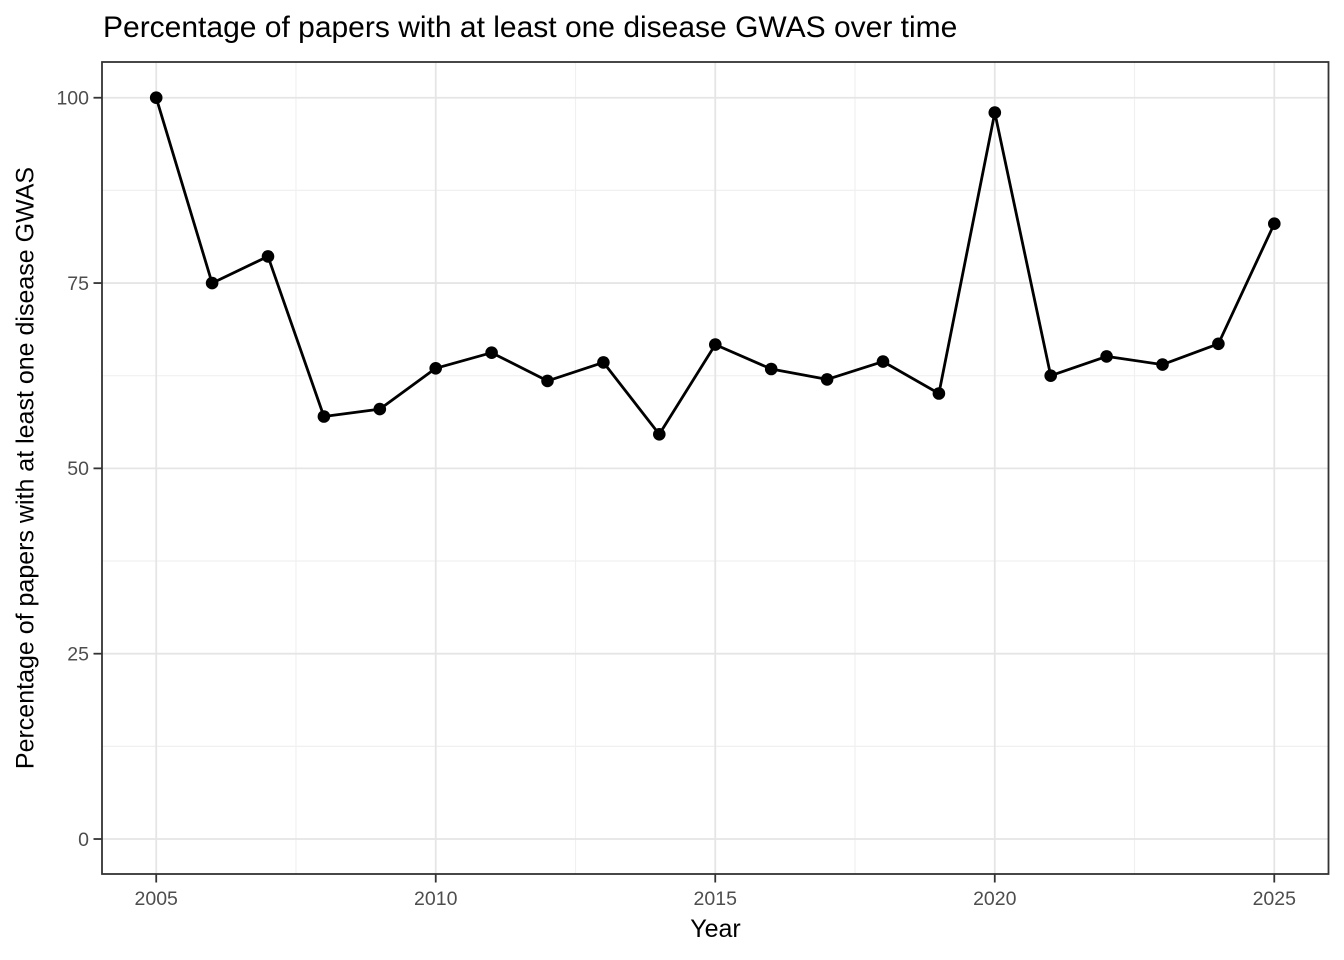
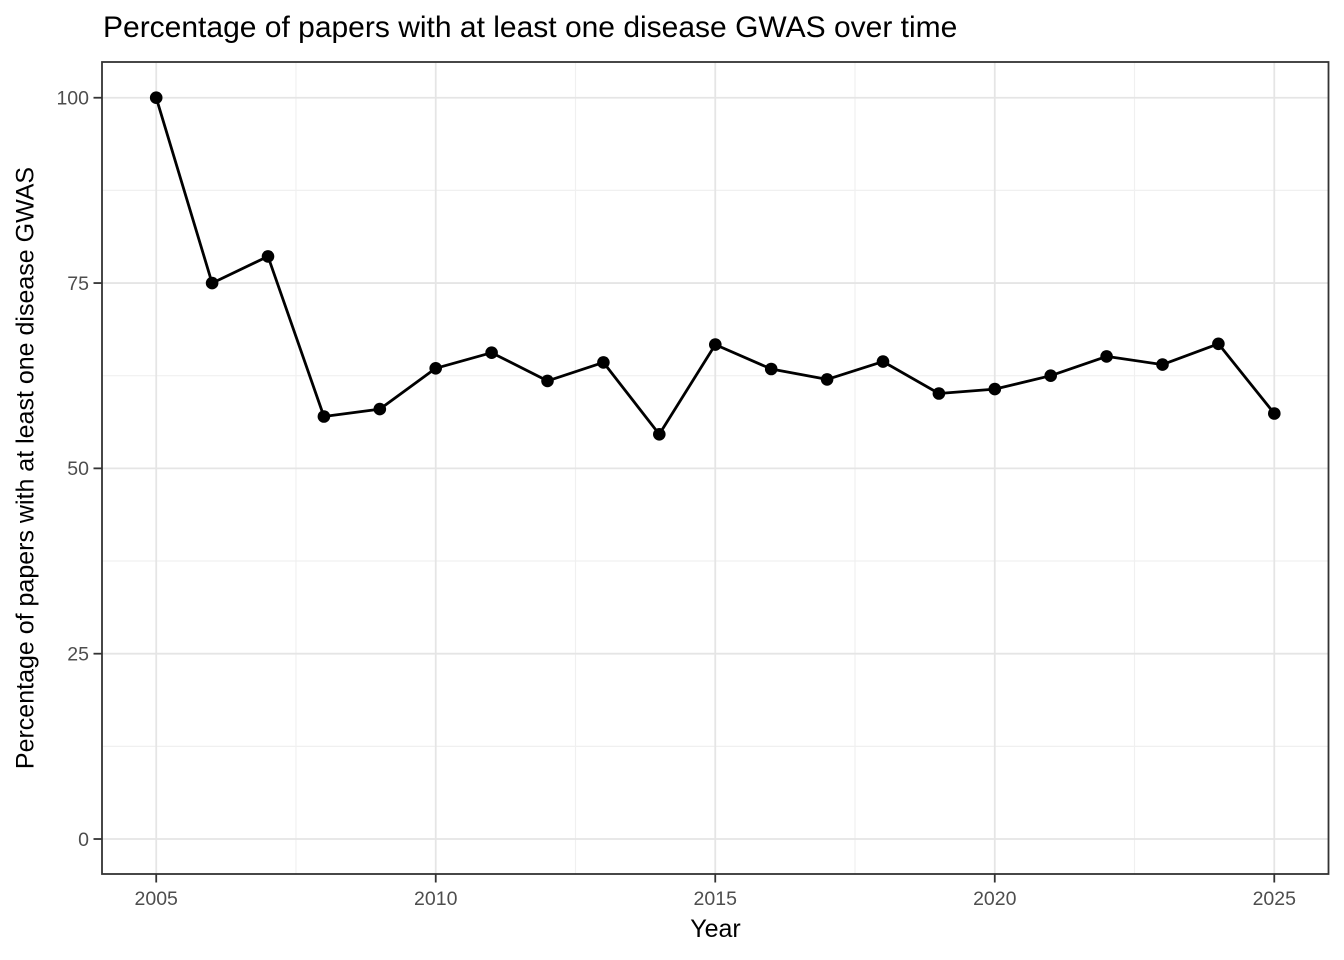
2020: 98 -> 61
2025: 83 -> 57
